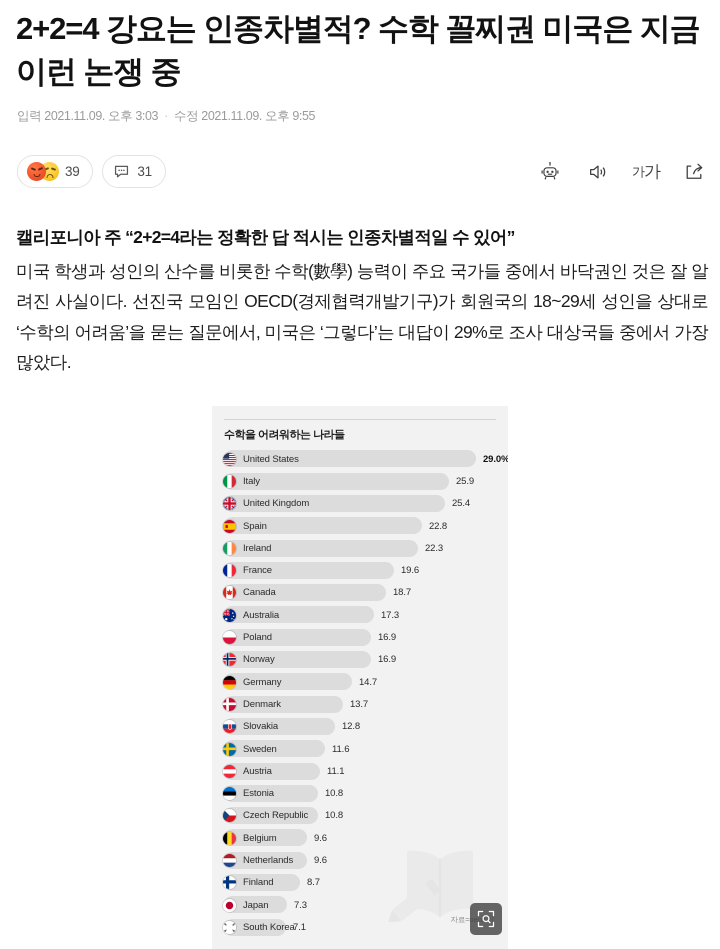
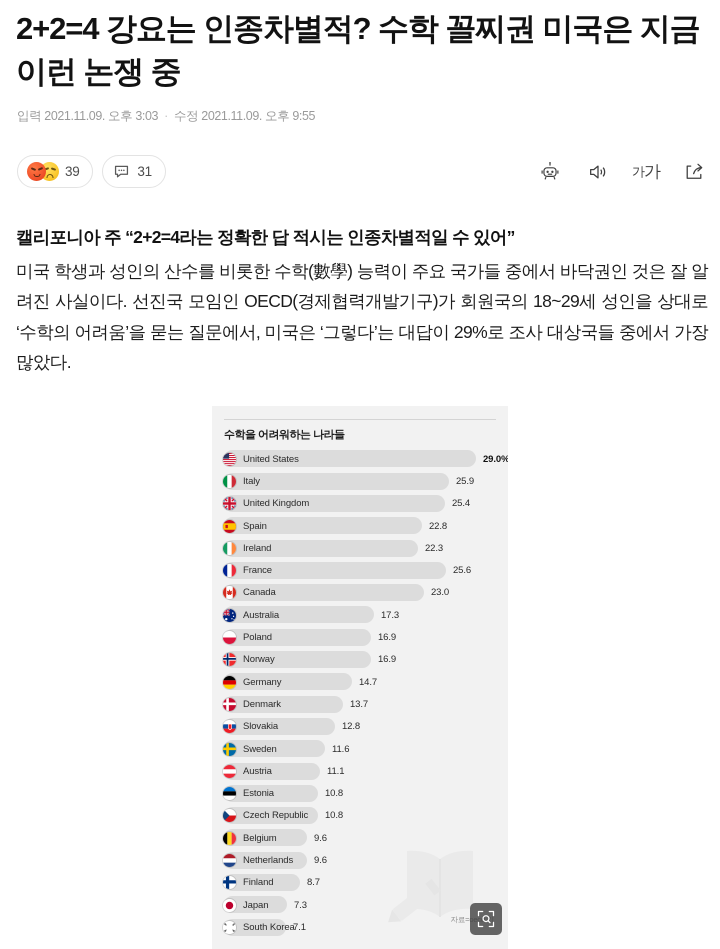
France: 19.6 -> 25.6
Canada: 18.7 -> 23.0
